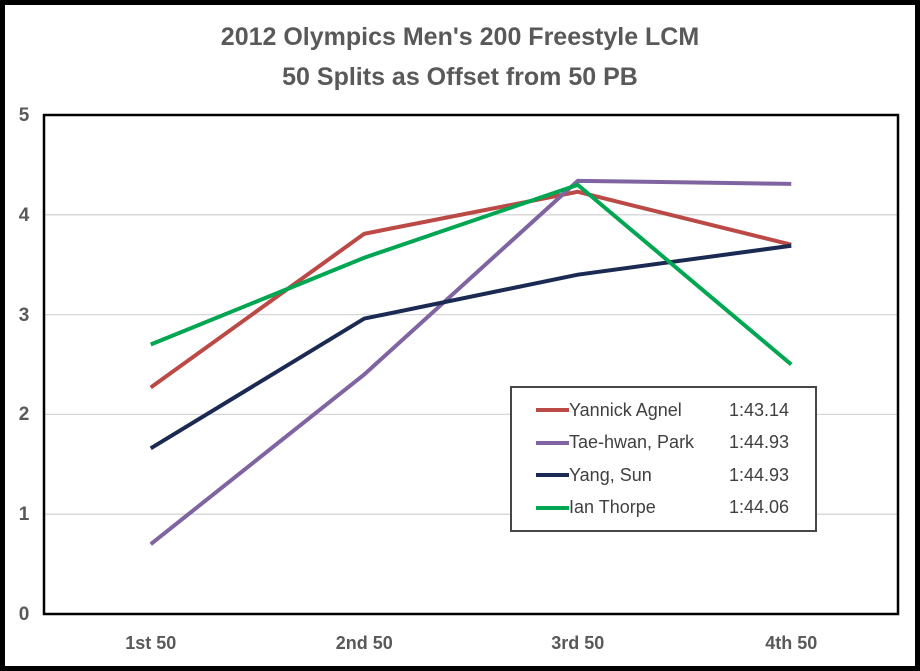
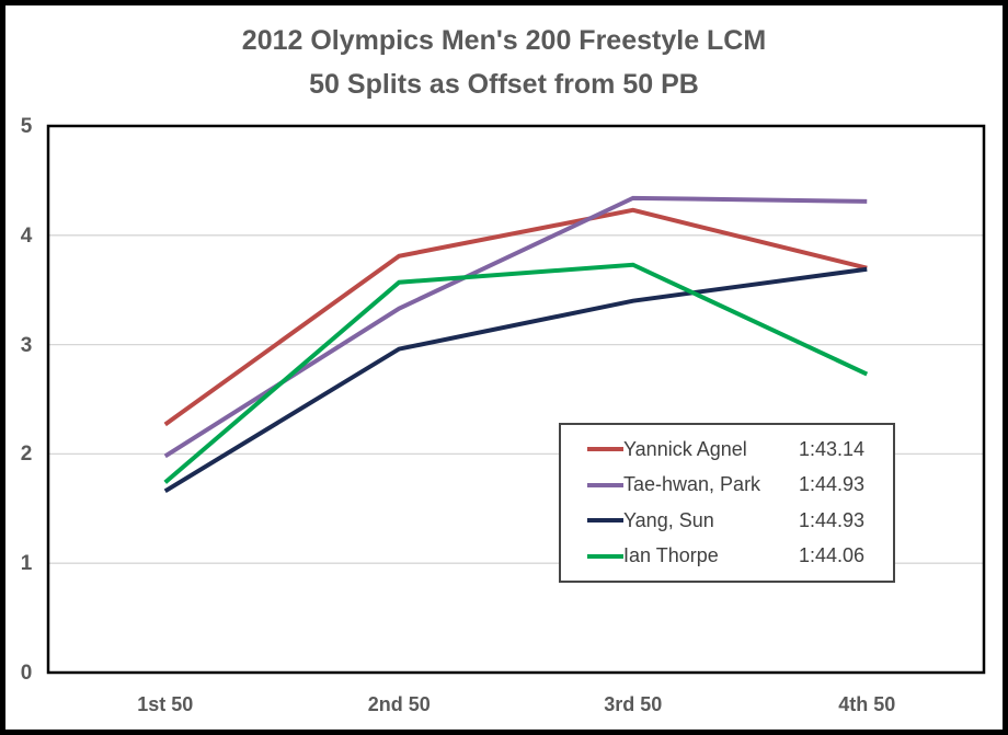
Tae-hwan, Park/1st 50: 0.7 -> 2.0
Ian Thorpe/1st 50: 2.7 -> 1.7
Tae-hwan, Park/2nd 50: 2.4 -> 3.3
Ian Thorpe/3rd 50: 4.3 -> 3.7
Ian Thorpe/4th 50: 2.5 -> 2.7
